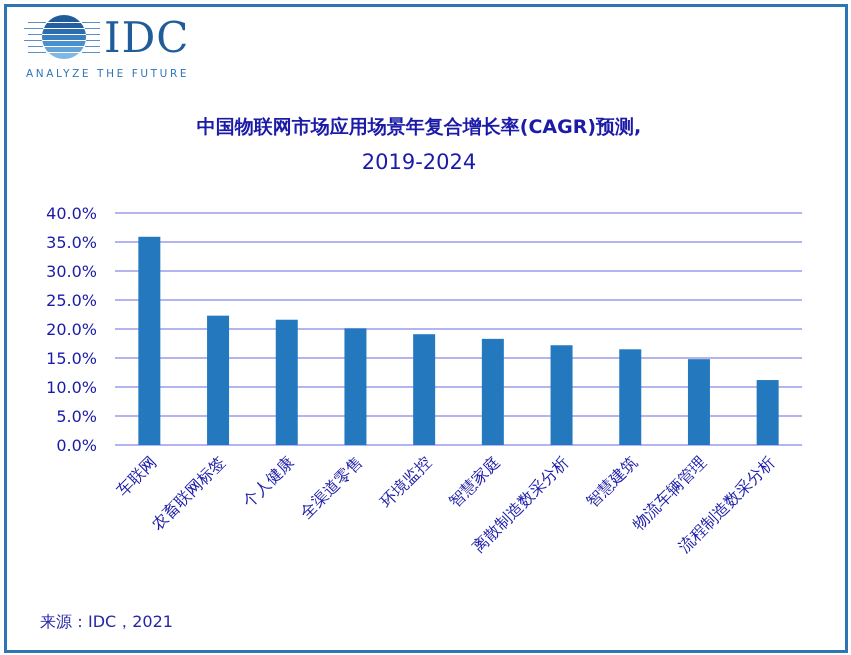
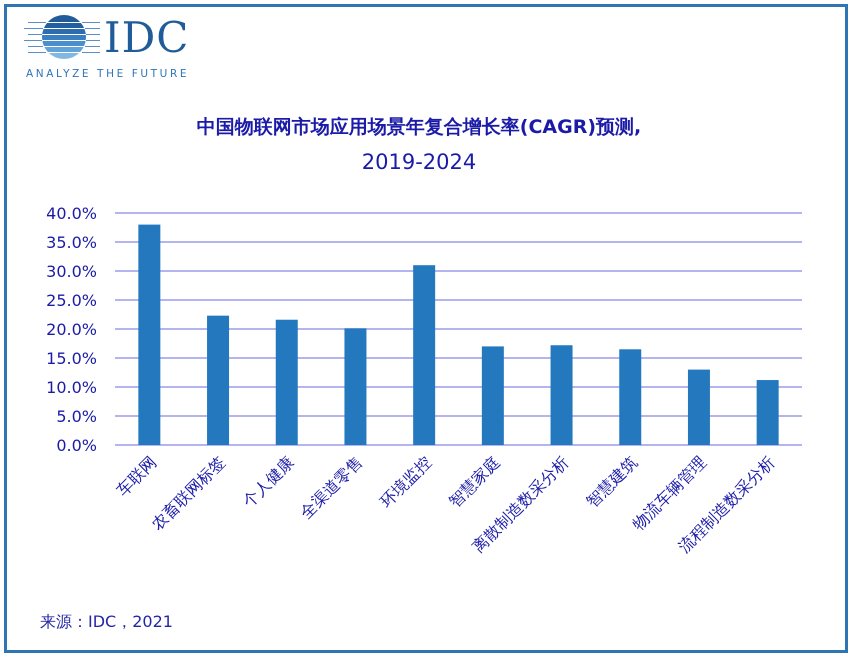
车联网: 36% -> 38%
环境监控: 19% -> 31%
智慧家庭: 18% -> 17%
物流车辆管理: 15% -> 13%
